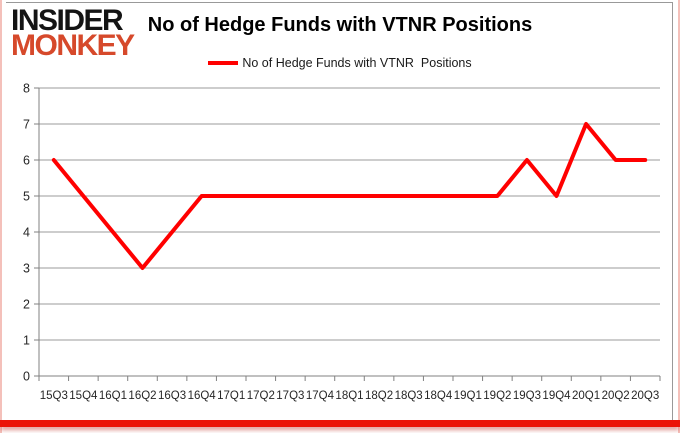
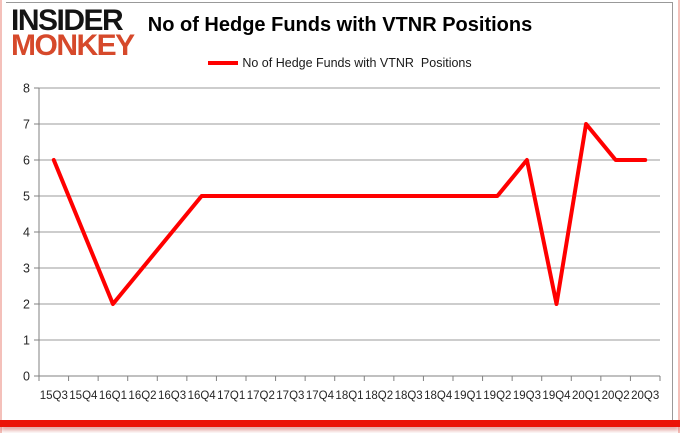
15Q4: 5 -> 4
16Q1: 4 -> 2
19Q4: 5 -> 2
